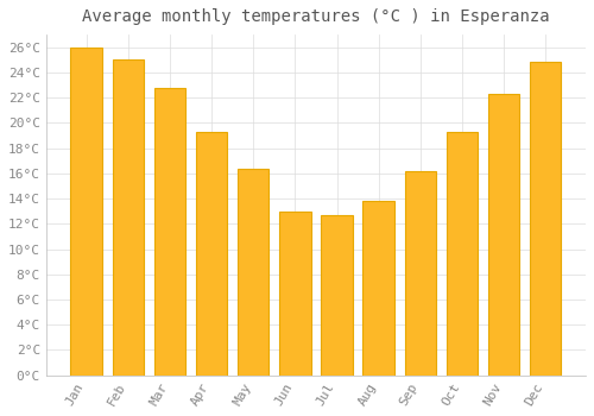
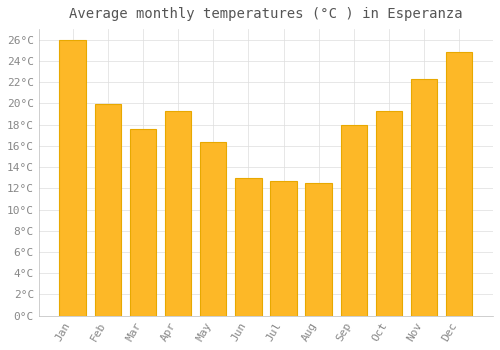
Feb: 25.0°C -> 19.9°C
Mar: 22.8°C -> 17.6°C
Aug: 13.8°C -> 12.5°C
Sep: 16.2°C -> 18.0°C
